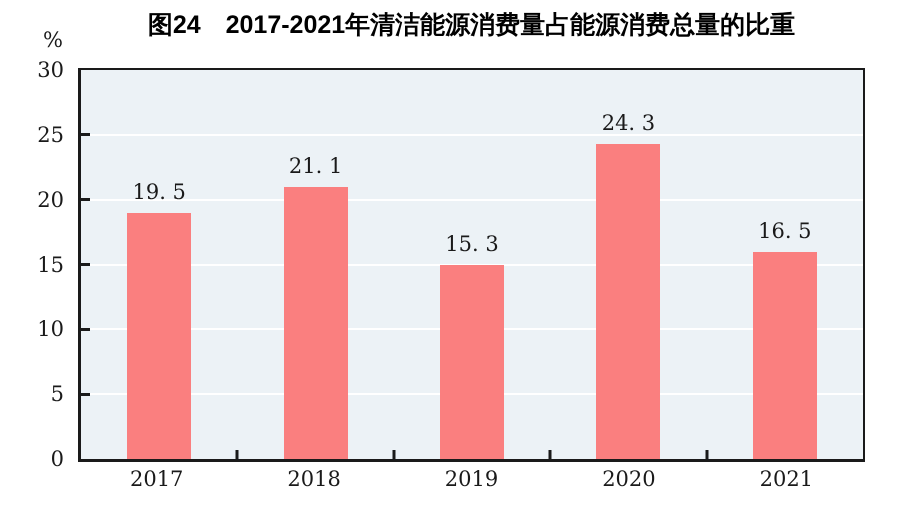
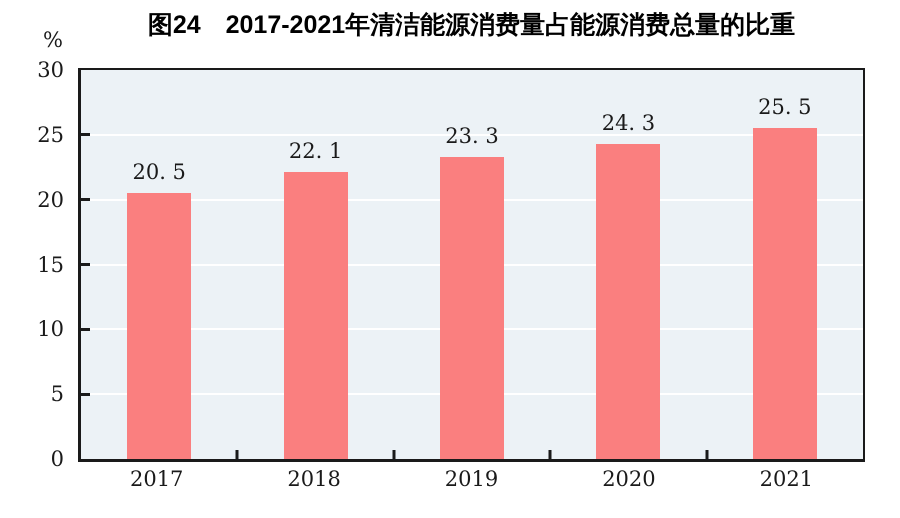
2017: 19 -> 20
2018: 21 -> 22
2019: 15 -> 23
2021: 16 -> 25
